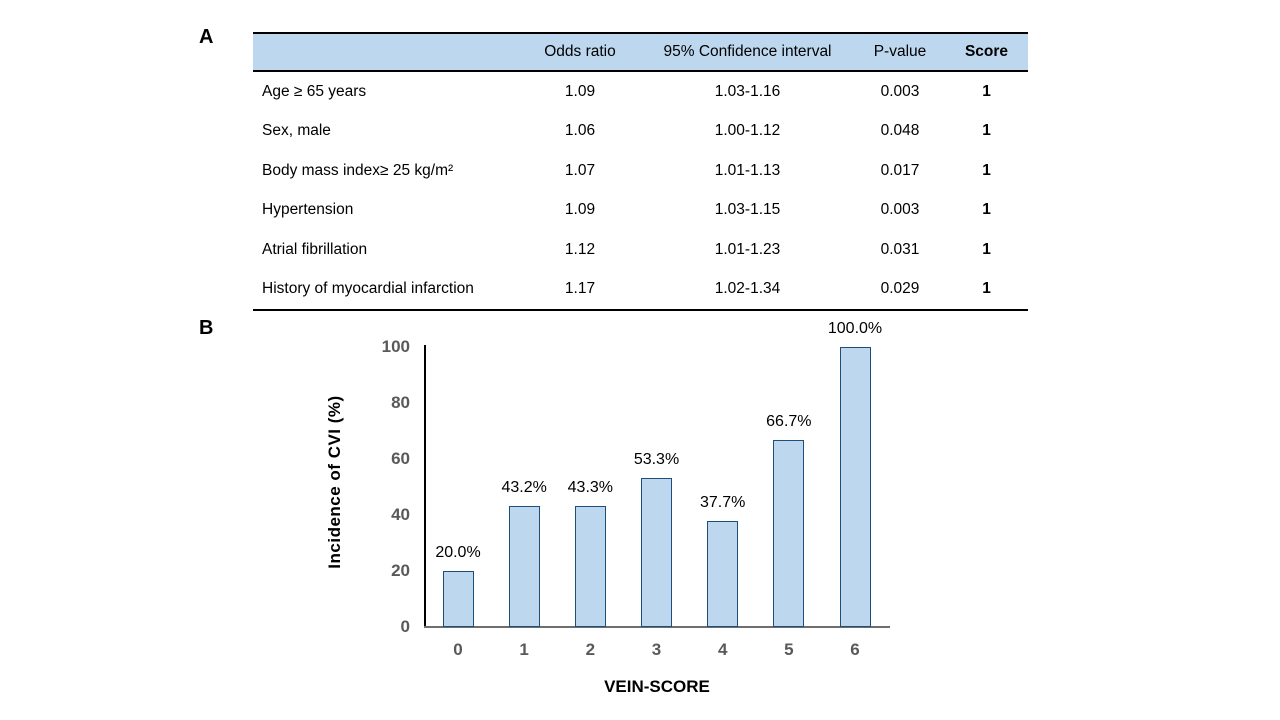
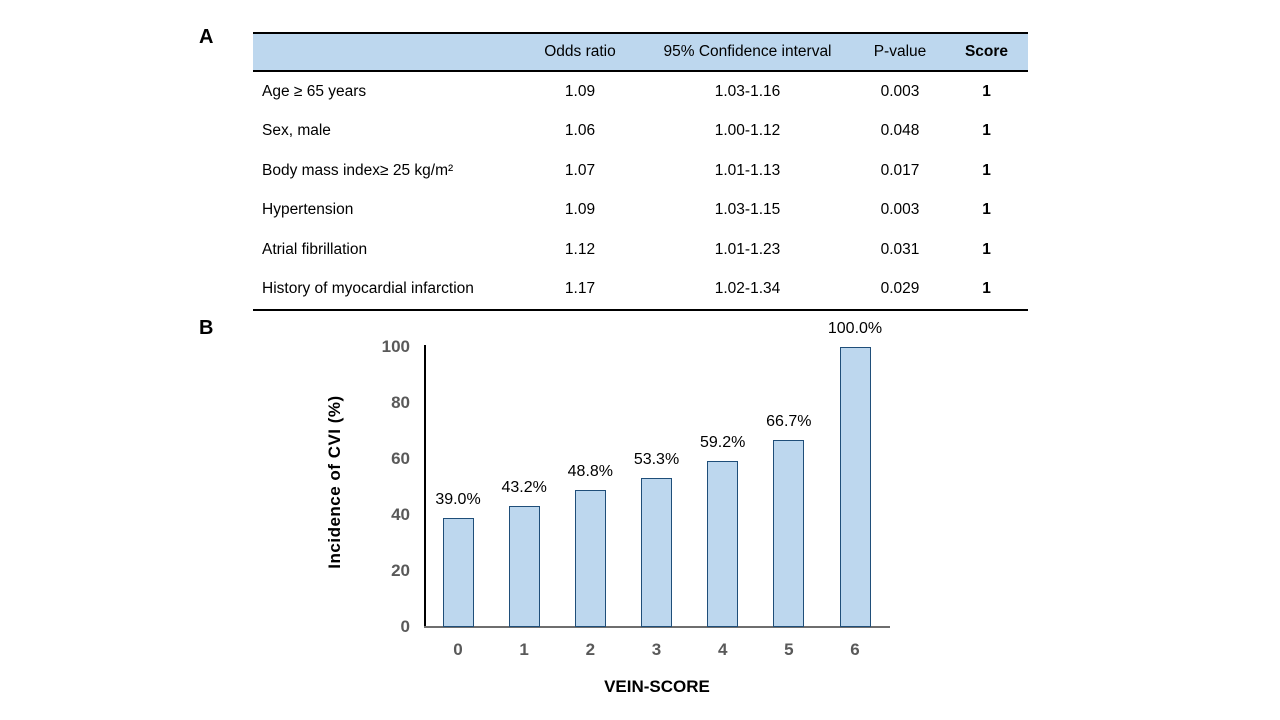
0: 20.0% -> 39.0%
2: 43.3% -> 48.8%
4: 37.7% -> 59.2%
